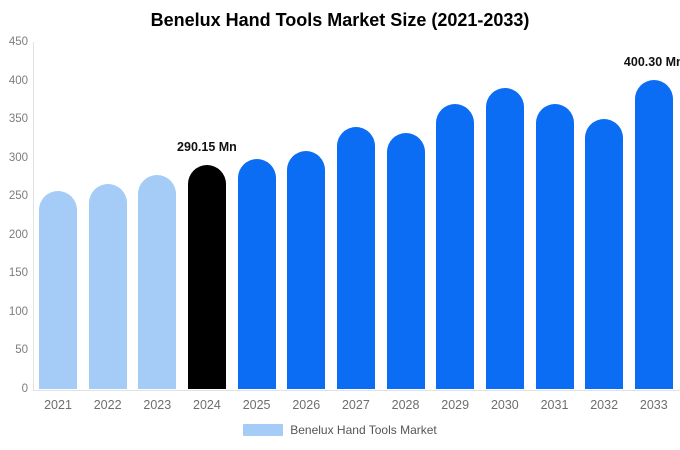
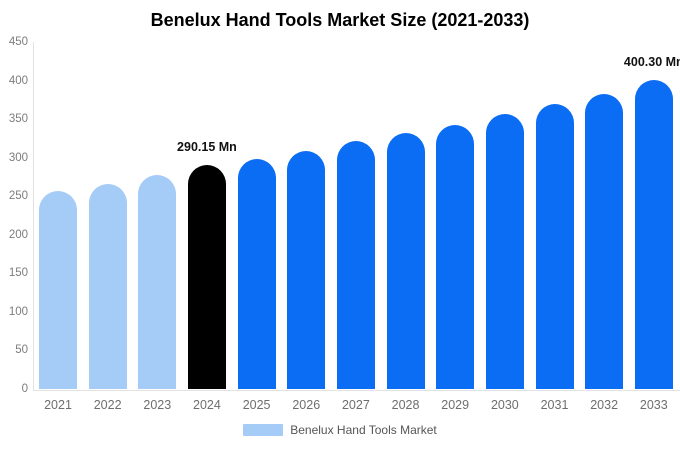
2027: 340 -> 320
2029: 370 -> 340
2030: 390 -> 360
2032: 350 -> 380
